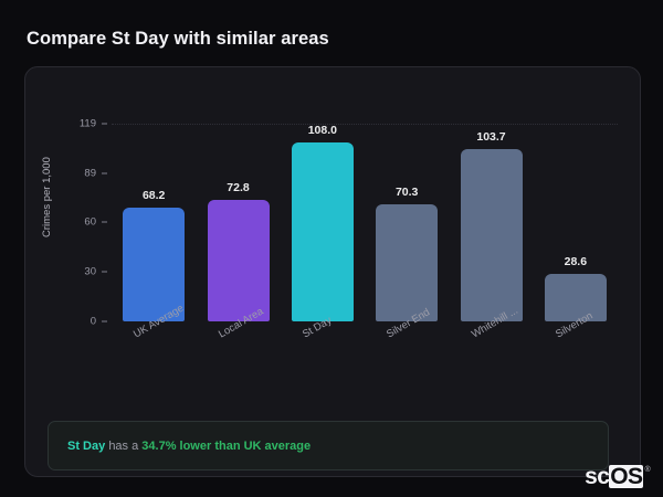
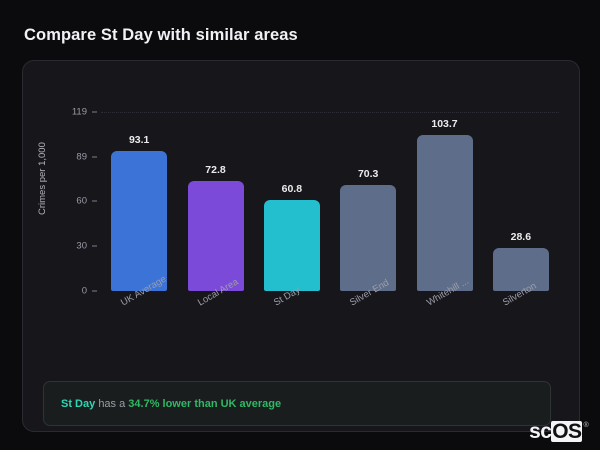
UK Average: 68.2 -> 93.1
St Day: 108.0 -> 60.8
